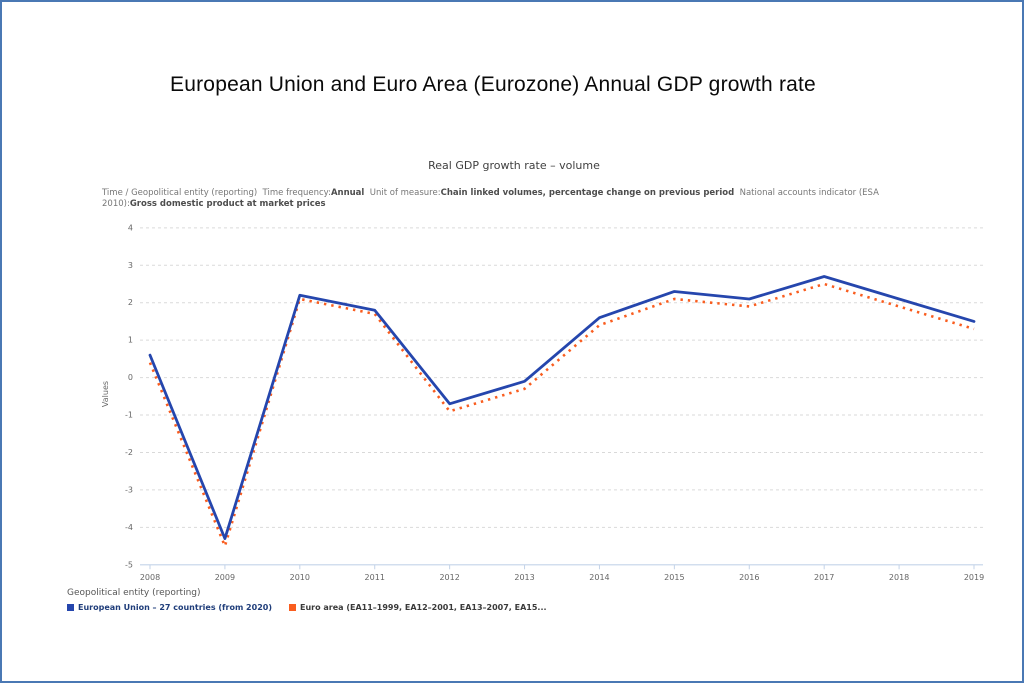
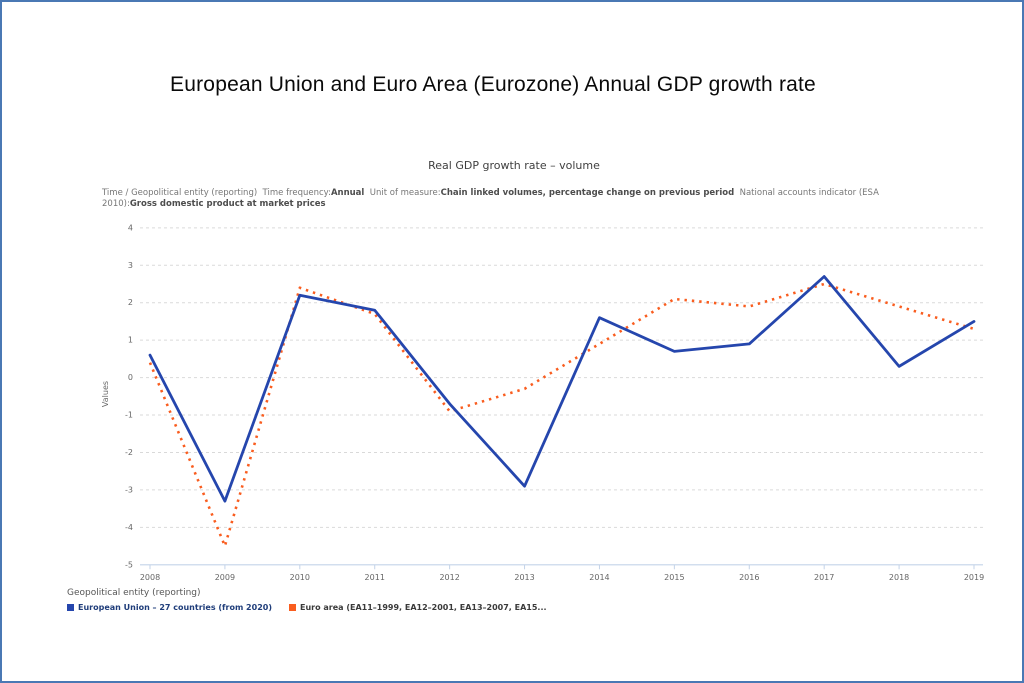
European Union – 27 countries (from 2020)/2009: -4.3 -> -3.3
Euro area (EA11–1999, EA12–2001, EA13–2007, EA15.../2010: 2.1 -> 2.4
European Union – 27 countries (from 2020)/2013: -0.1 -> -2.9
Euro area (EA11–1999, EA12–2001, EA13–2007, EA15.../2014: 1.4 -> 0.9
European Union – 27 countries (from 2020)/2015: 2.3 -> 0.7
European Union – 27 countries (from 2020)/2016: 2.1 -> 0.9
European Union – 27 countries (from 2020)/2018: 2.1 -> 0.3
